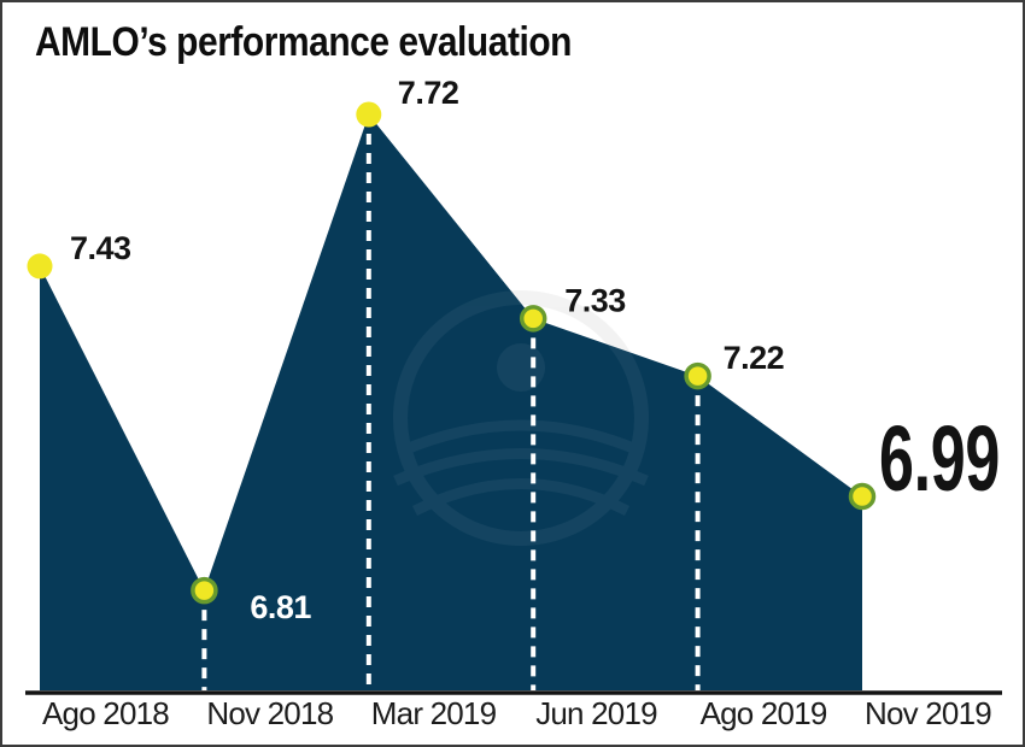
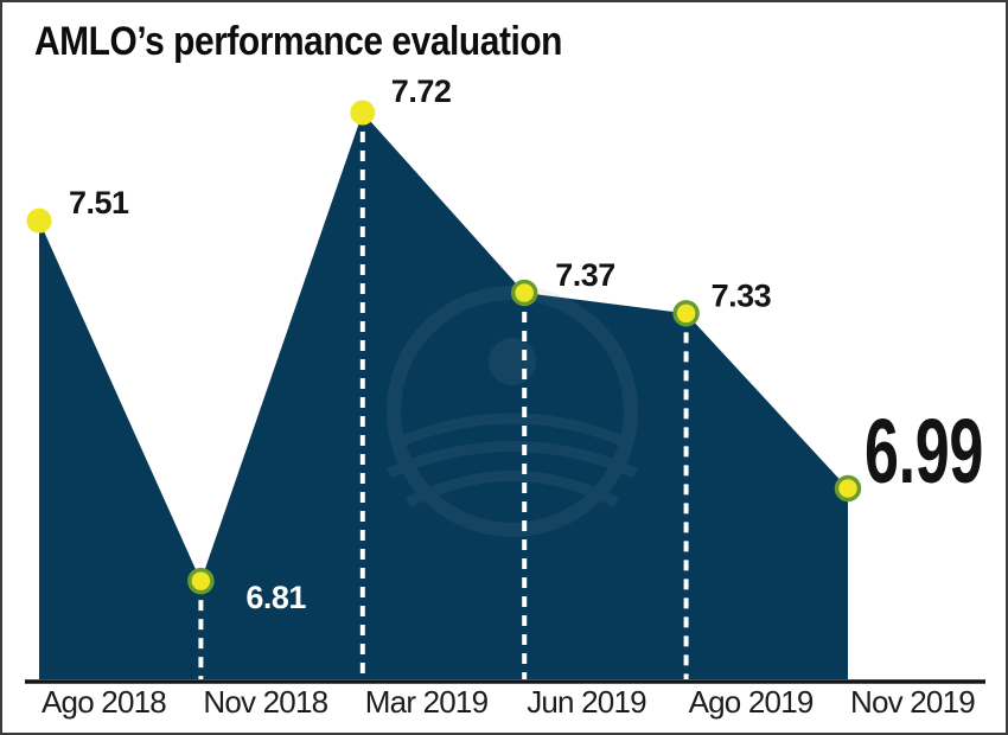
Ago 2018: 7.43 -> 7.51
Jun 2019: 7.33 -> 7.37
Ago 2019: 7.22 -> 7.33
